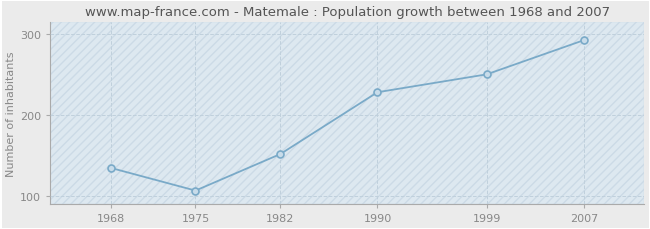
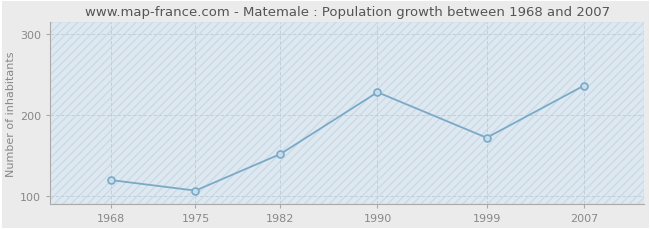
1968: 135 -> 120
1999: 250 -> 172
2007: 292 -> 236
